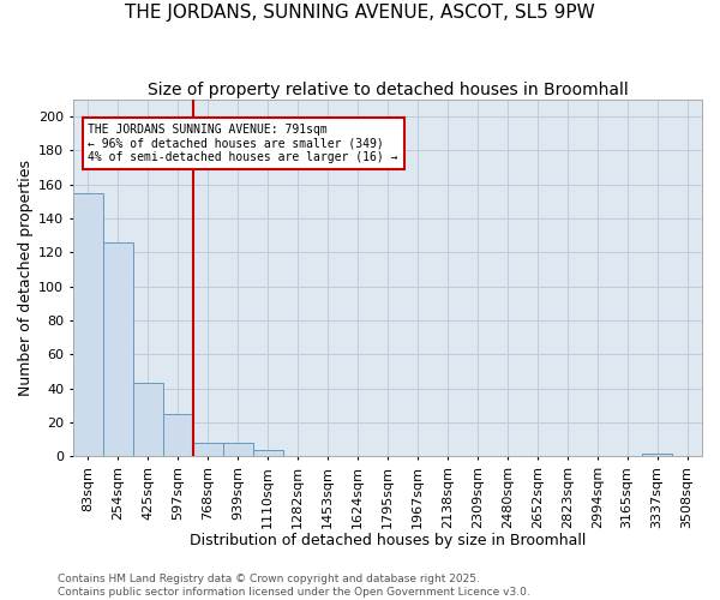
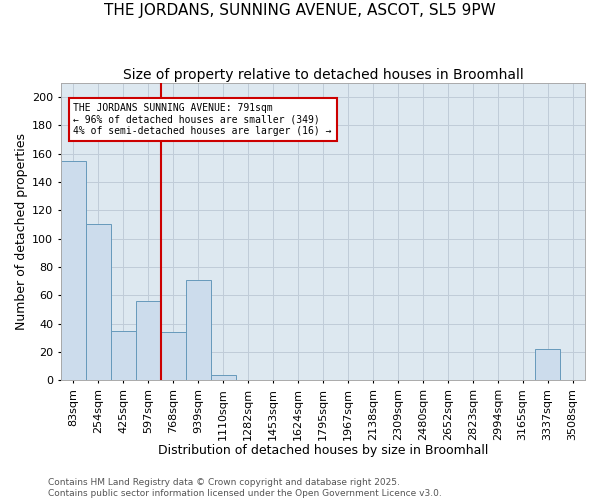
254sqm: 126 -> 110
425sqm: 43 -> 35
597sqm: 25 -> 56
768sqm: 8 -> 34
939sqm: 8 -> 71
3337sqm: 2 -> 22
